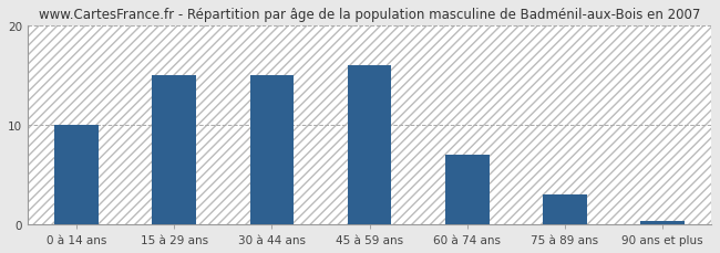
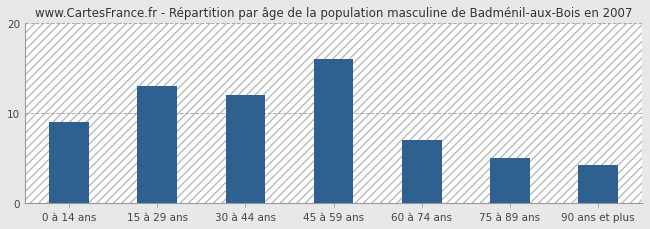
0 à 14 ans: 10.0 -> 9.0
15 à 29 ans: 15.0 -> 13.0
30 à 44 ans: 15.0 -> 12.0
75 à 89 ans: 3.0 -> 5.0
90 ans et plus: 0.3 -> 4.2
